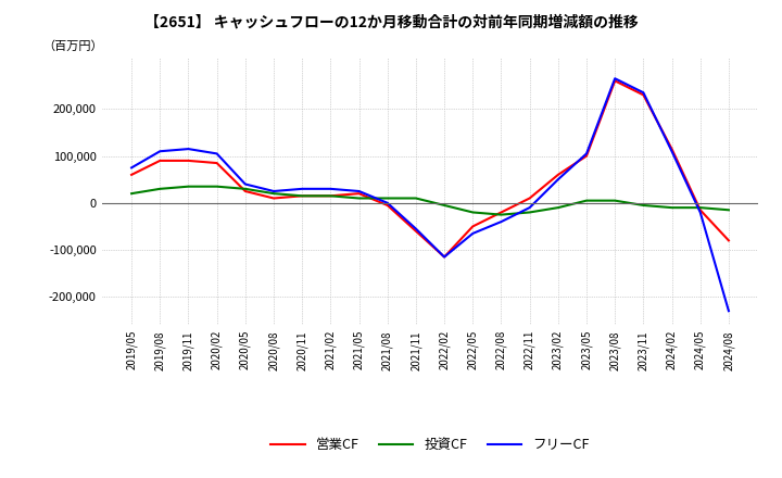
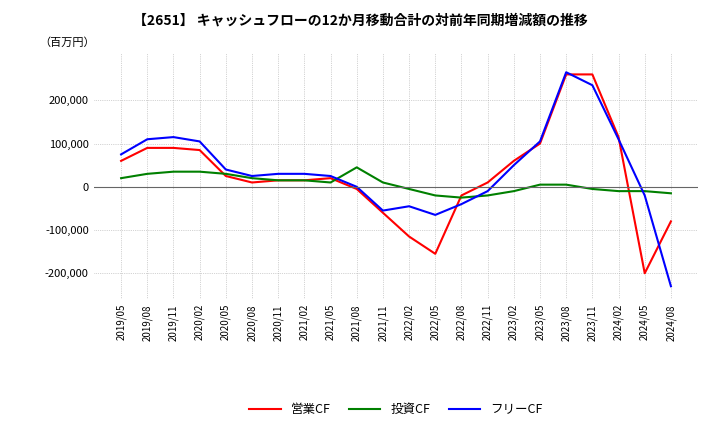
投資CF/2021/08: 10,000 -> 45,000
フリーCF/2022/02: -115,000 -> -45,000
営業CF/2022/05: -50,000 -> -155,000
営業CF/2023/11: 230,000 -> 260,000
営業CF/2024/05: -15,000 -> -200,000
